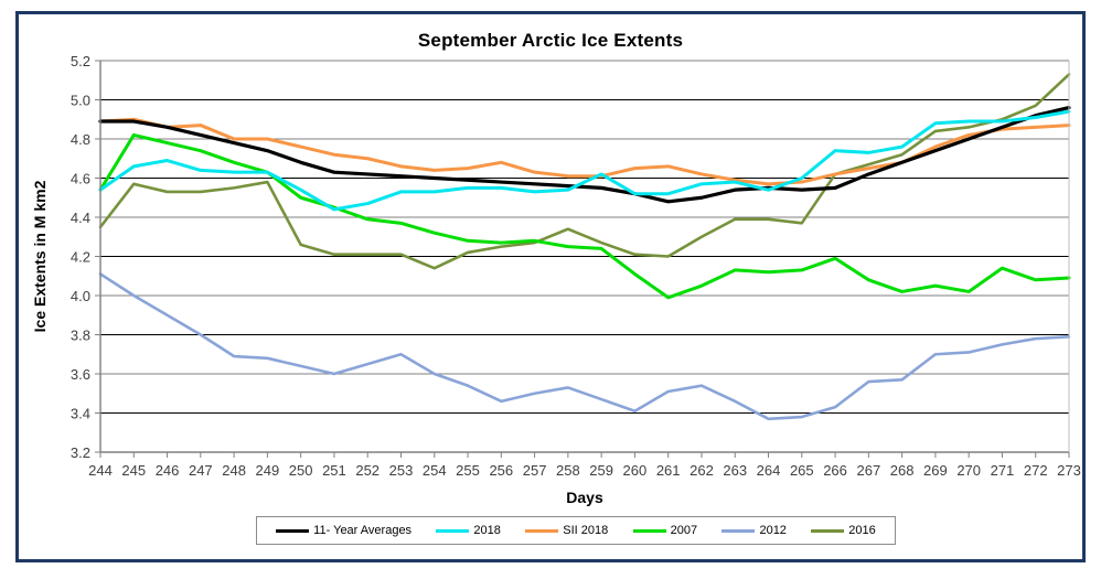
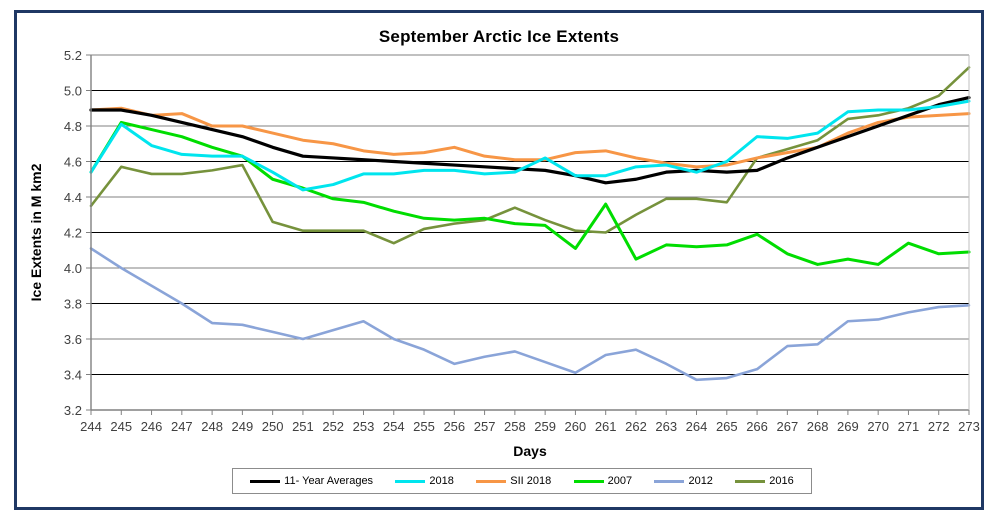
2018/245: 4.66 -> 4.81
2007/261: 3.99 -> 4.36
